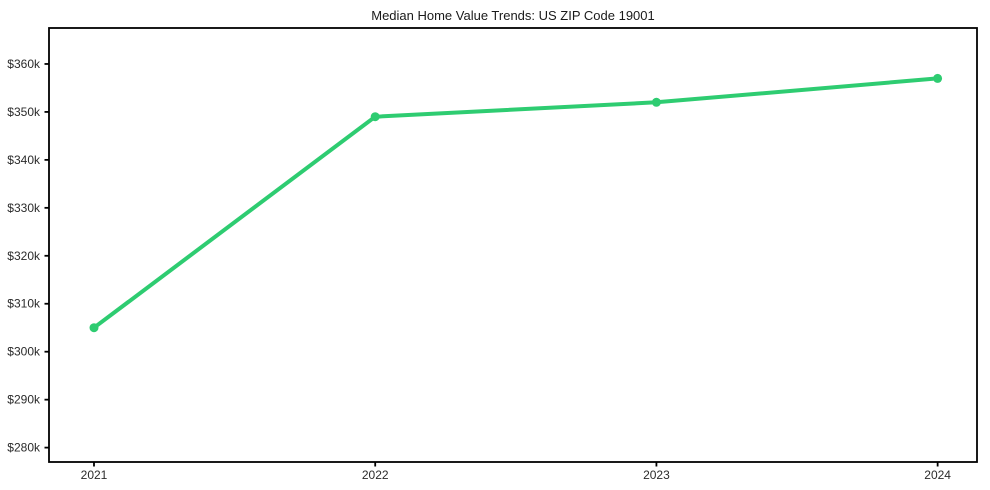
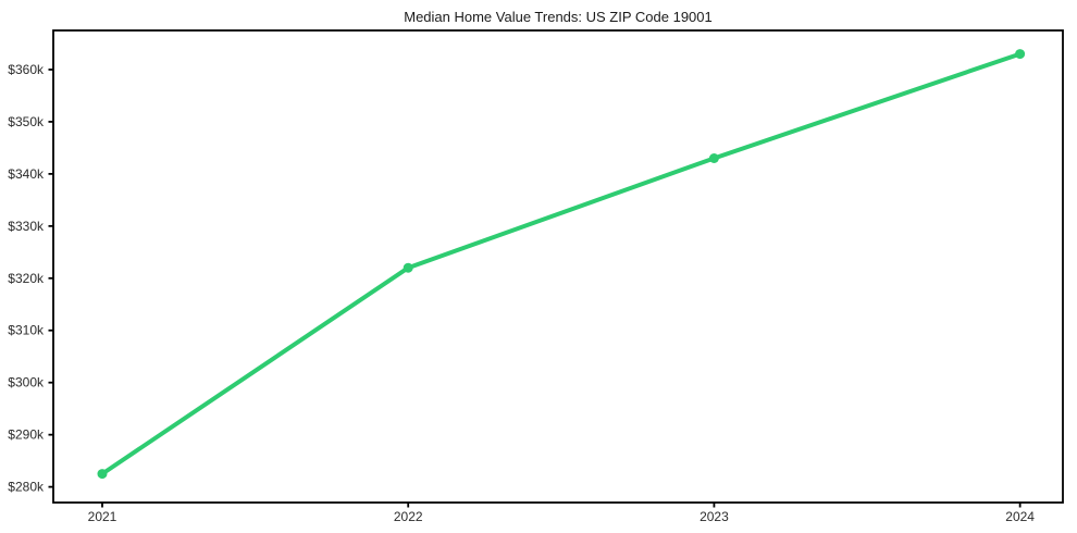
2021: $305k -> $282k
2022: $349k -> $322k
2023: $352k -> $343k
2024: $357k -> $363k
